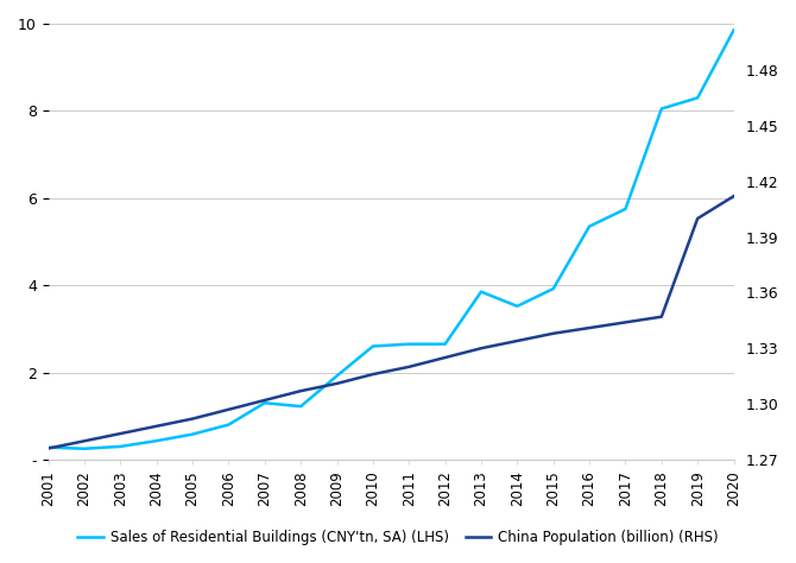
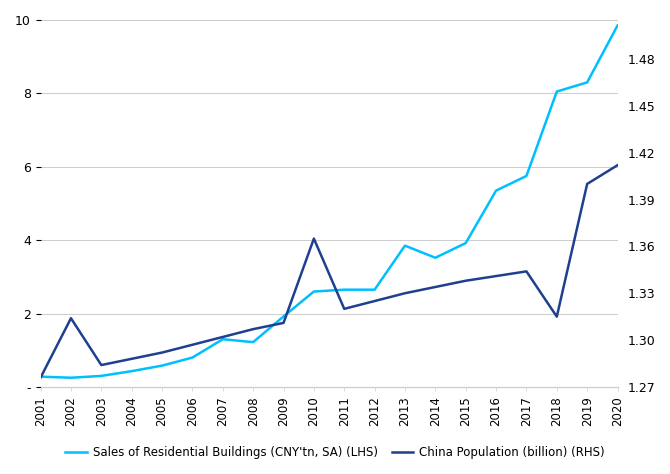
China Population (billion) (RHS)/2002: 1.280 -> 1.314
China Population (billion) (RHS)/2010: 1.316 -> 1.365
China Population (billion) (RHS)/2018: 1.347 -> 1.315
